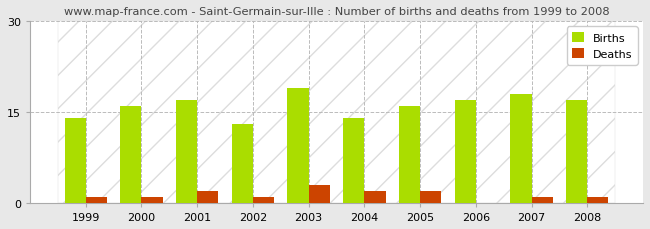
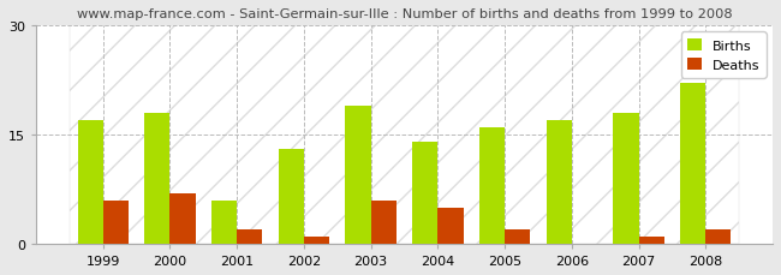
Births/1999: 14 -> 17
Deaths/1999: 1 -> 6
Births/2000: 16 -> 18
Deaths/2000: 1 -> 7
Births/2001: 17 -> 6
Deaths/2003: 3 -> 6
Deaths/2004: 2 -> 5
Births/2008: 17 -> 22
Deaths/2008: 1 -> 2
